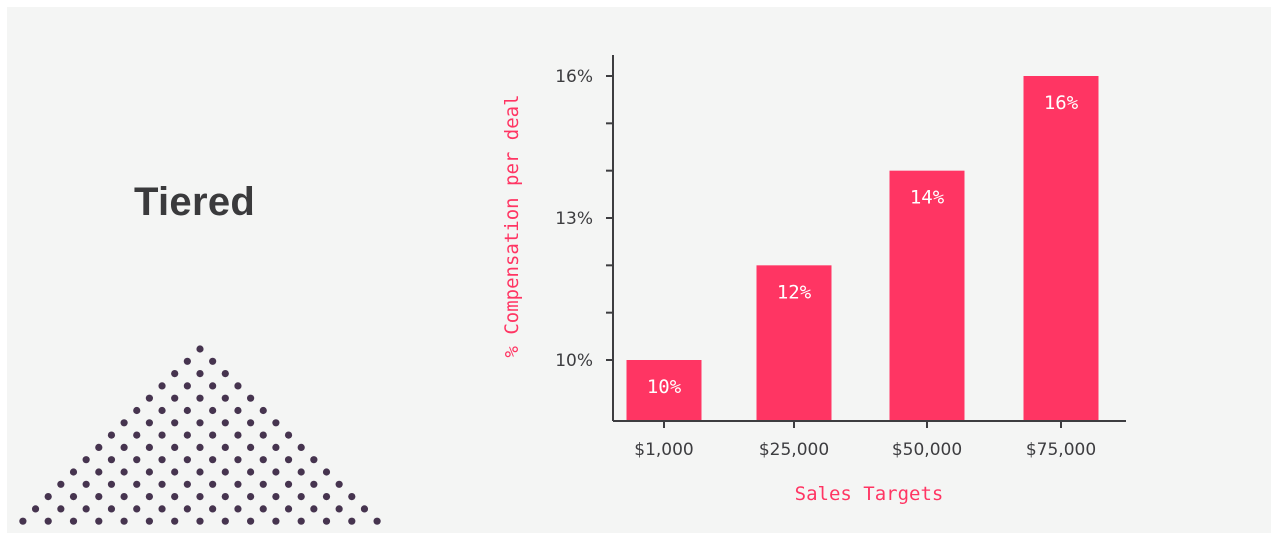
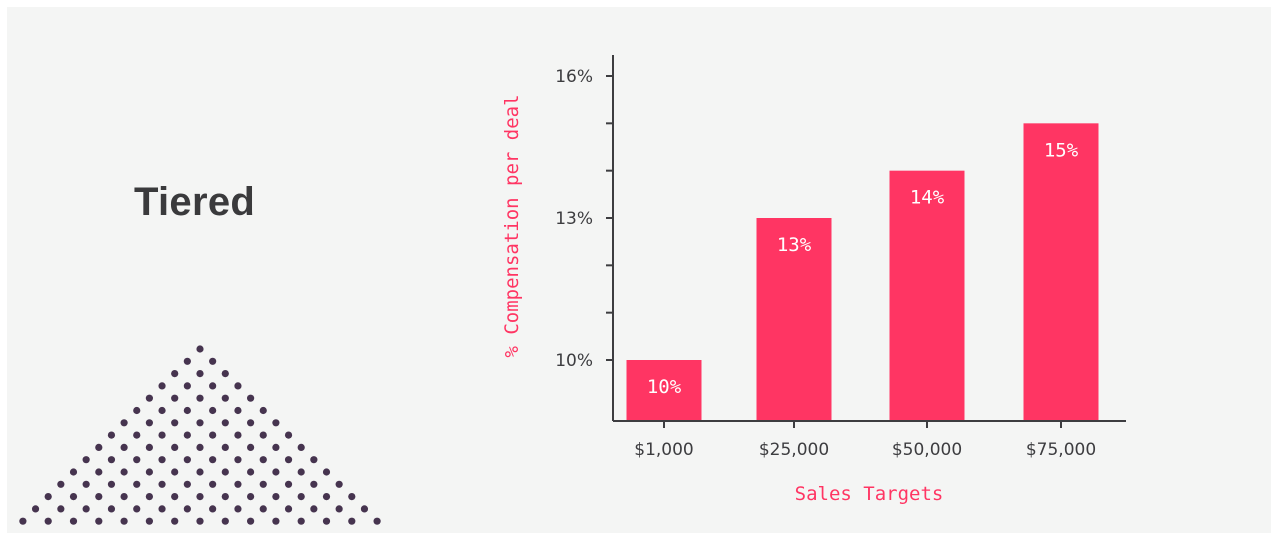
$25,000: 12% -> 13%
$75,000: 16% -> 15%
